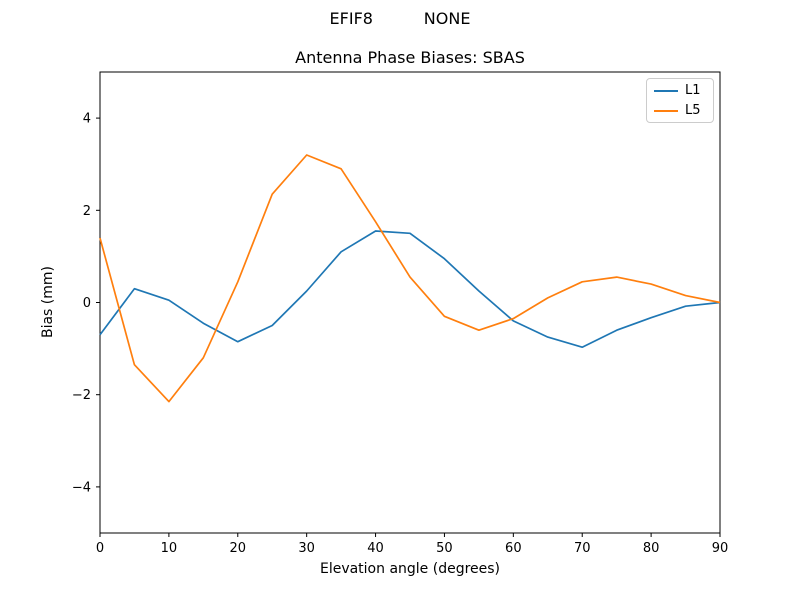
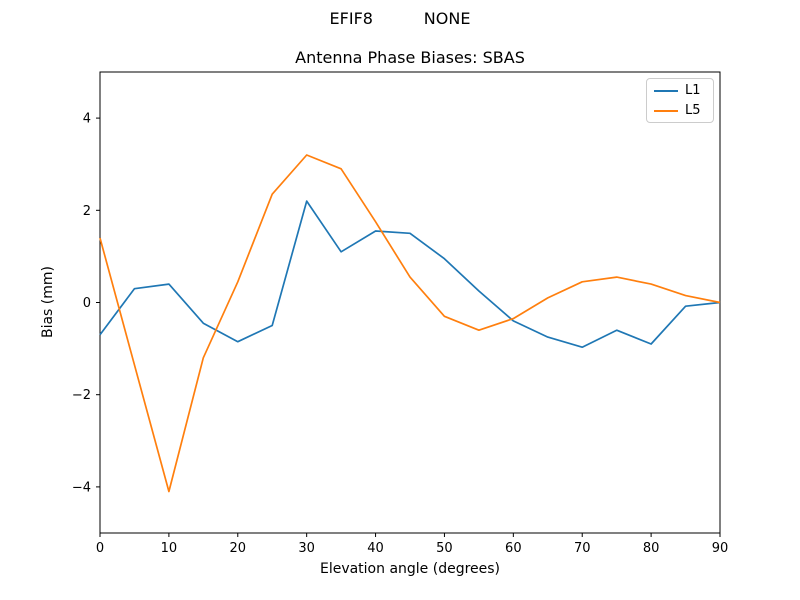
L1/10: 0.1 -> 0.4
L5/10: -2.1 -> -4.1
L1/30: 0.2 -> 2.2
L1/80: -0.3 -> -0.9
